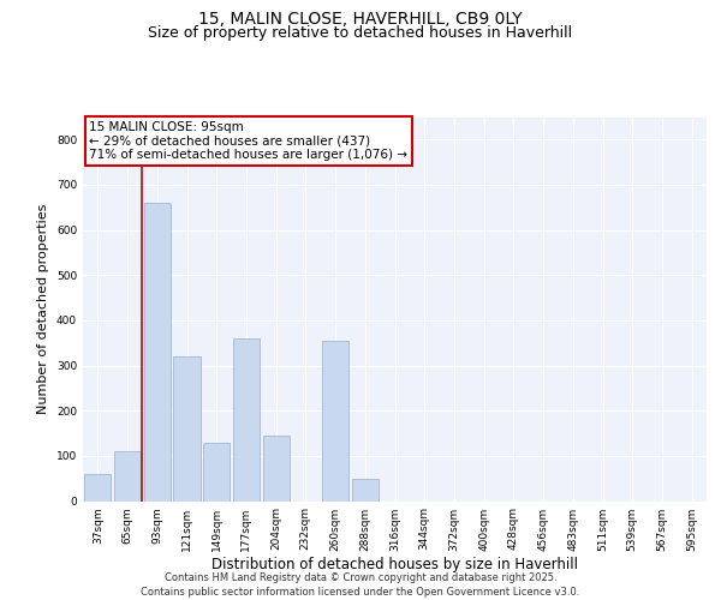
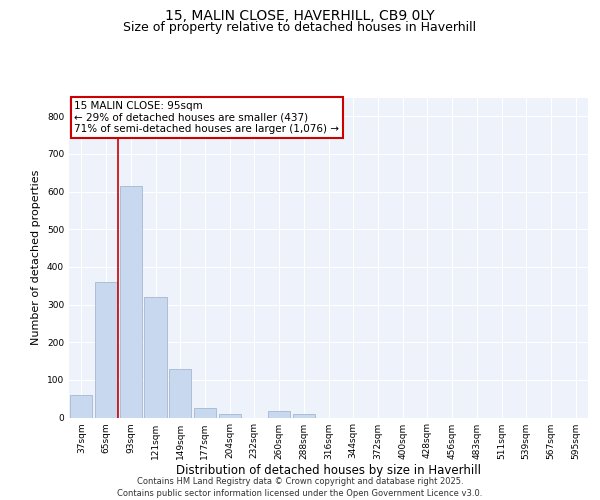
65sqm: 110 -> 360
93sqm: 660 -> 615
177sqm: 360 -> 25
204sqm: 145 -> 8
260sqm: 355 -> 18
288sqm: 50 -> 8
